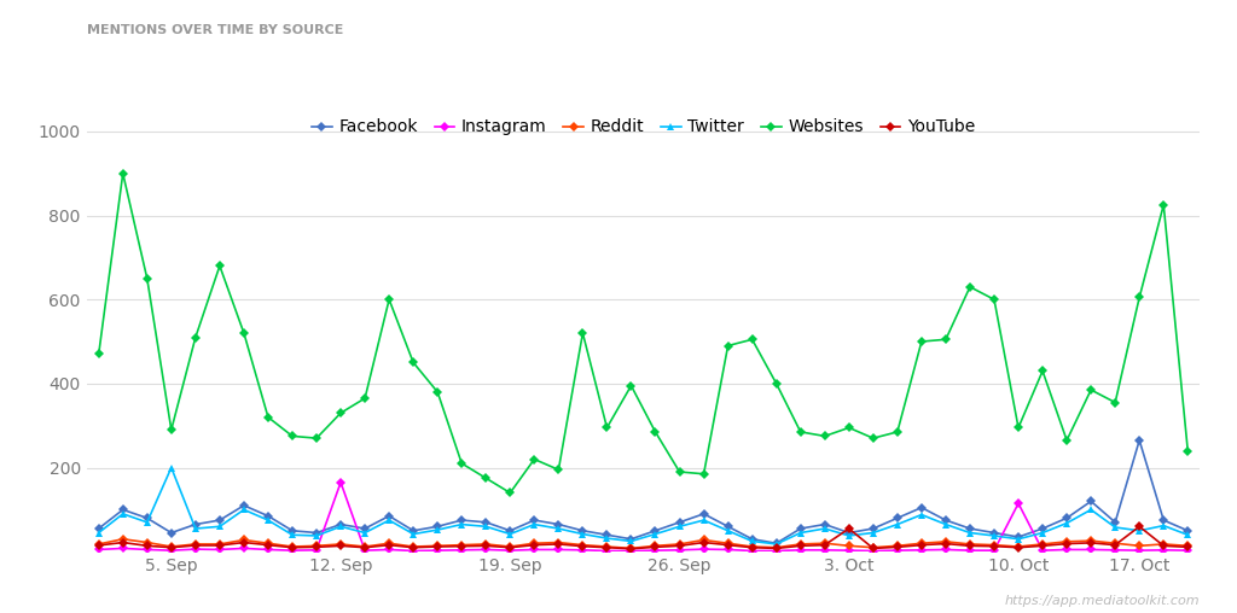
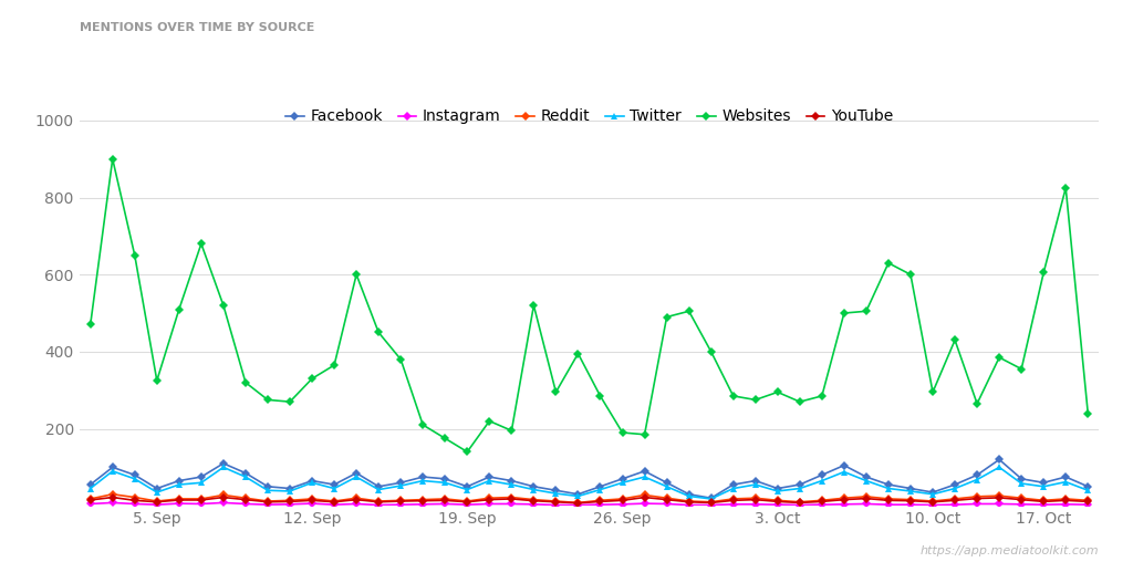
Twitter/5. Sep: 200 -> 35
Websites/5. Sep: 290 -> 325
Instagram/12. Sep: 165 -> 6
YouTube/3. Oct: 55 -> 11
Instagram/10. Oct: 115 -> 2
Facebook/17. Oct: 265 -> 60
YouTube/17. Oct: 60 -> 11
